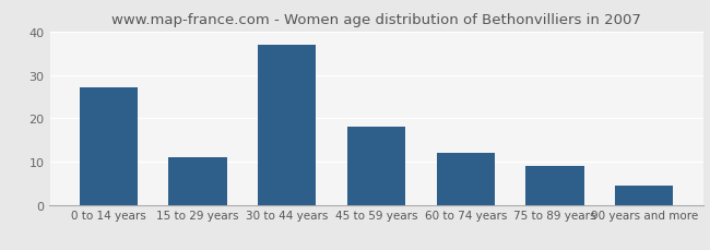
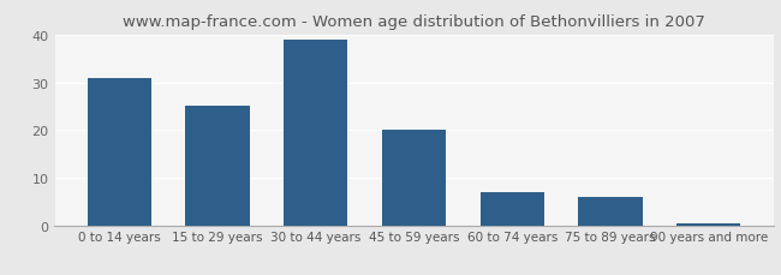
0 to 14 years: 27.0 -> 31.0
15 to 29 years: 11.0 -> 25.0
30 to 44 years: 37.0 -> 39.0
45 to 59 years: 18.0 -> 20.0
60 to 74 years: 12.0 -> 7.0
75 to 89 years: 9.0 -> 6.0
90 years and more: 4.5 -> 0.4
